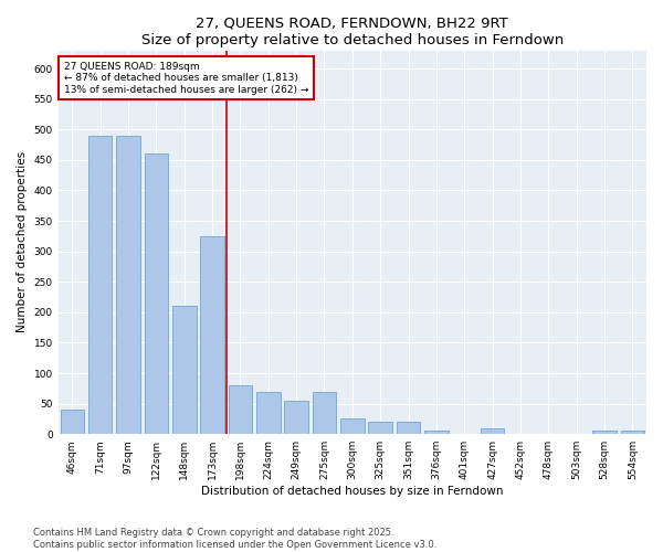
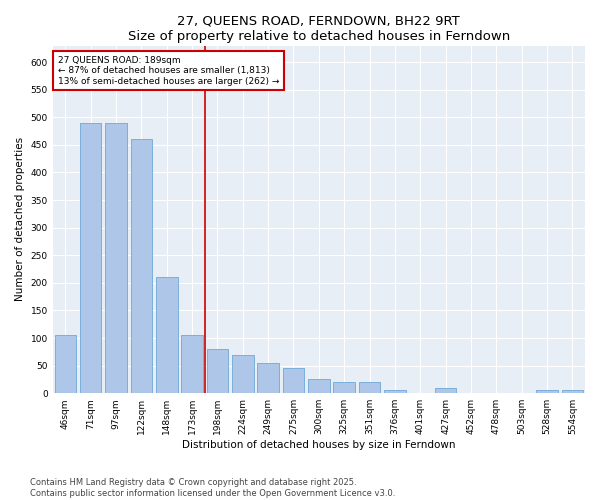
46sqm: 40 -> 105
173sqm: 324 -> 105
275sqm: 70 -> 45
